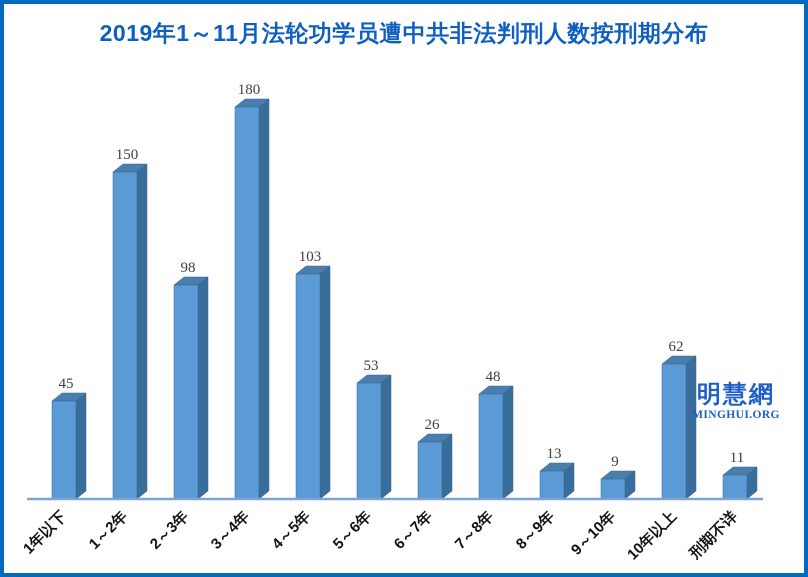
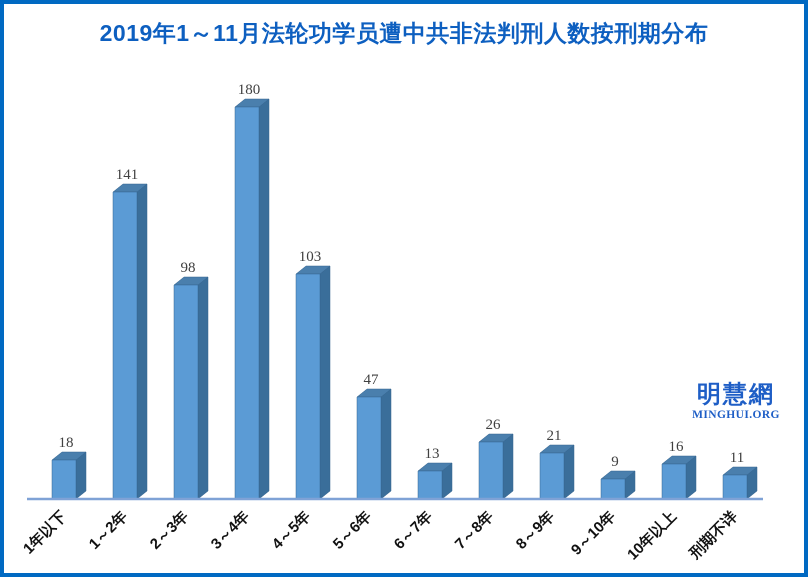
1年以下: 45 -> 18
1～2年: 150 -> 141
5～6年: 53 -> 47
6～7年: 26 -> 13
7～8年: 48 -> 26
8～9年: 13 -> 21
10年以上: 62 -> 16
